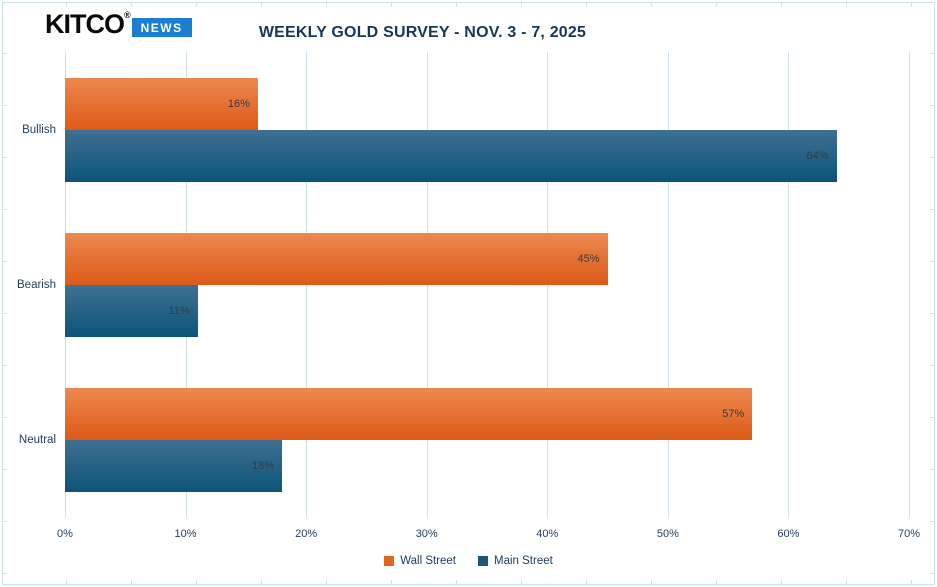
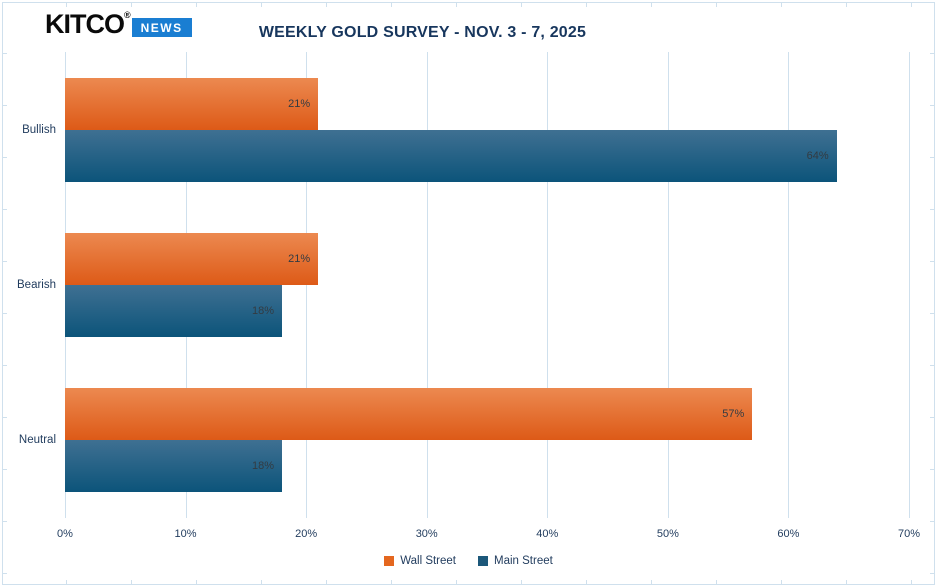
Wall Street/Bullish: 16% -> 21%
Wall Street/Bearish: 45% -> 21%
Main Street/Bearish: 11% -> 18%
